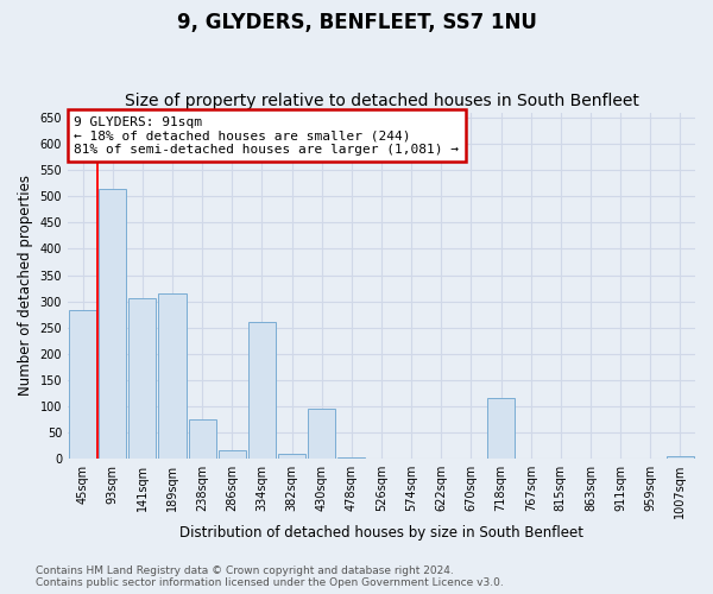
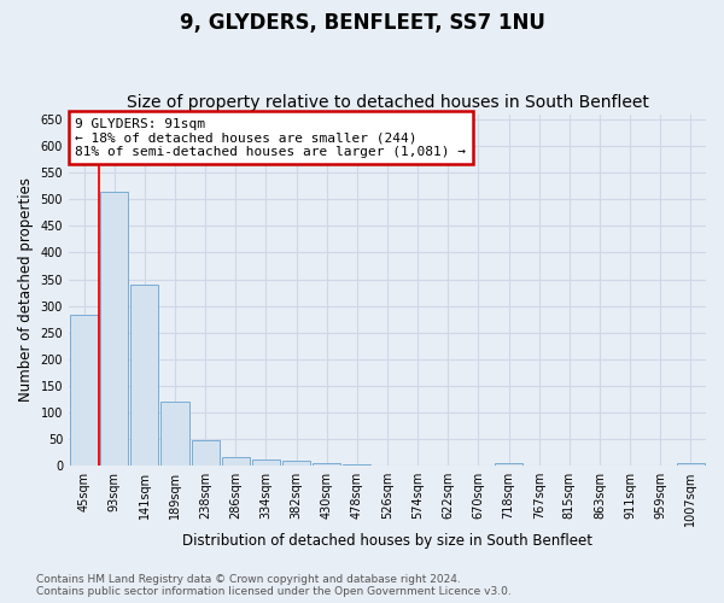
141sqm: 305 -> 340
189sqm: 315 -> 120
238sqm: 75 -> 48
334sqm: 260 -> 12
430sqm: 95 -> 5
718sqm: 115 -> 5
